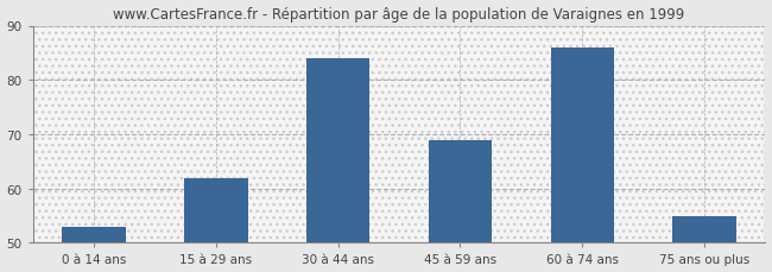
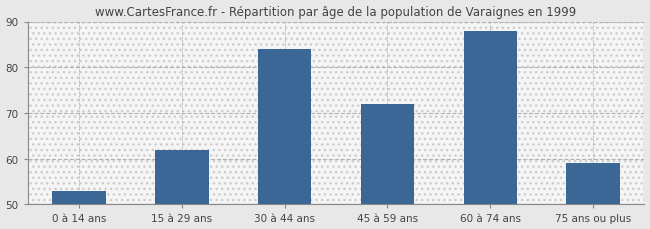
45 à 59 ans: 69 -> 72
60 à 74 ans: 86 -> 88
75 ans ou plus: 55 -> 59
